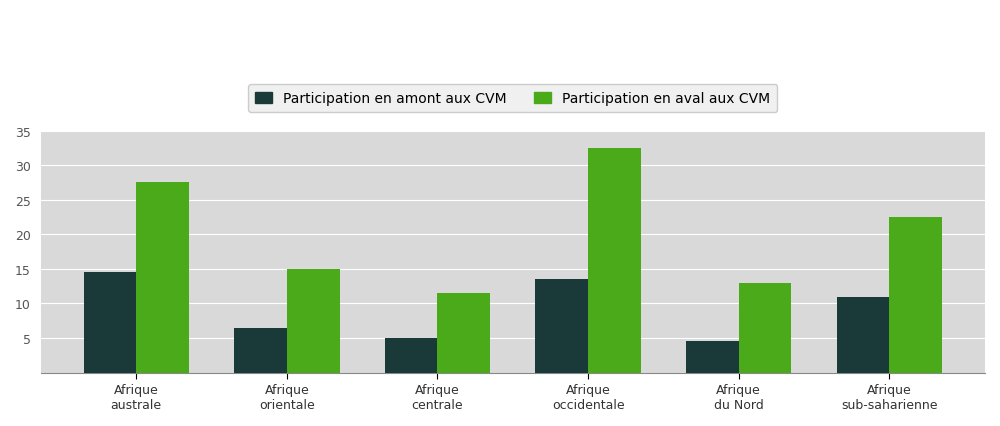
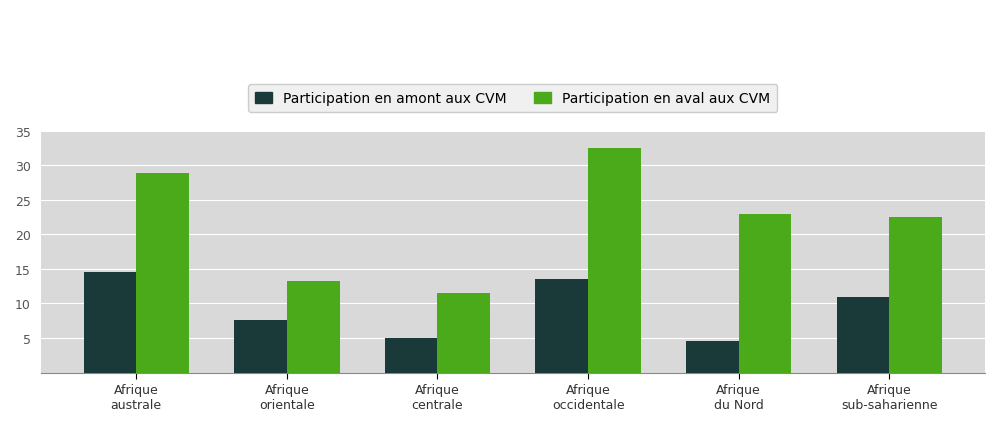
Participation en aval aux CVM/Afrique australe: 27.5 -> 28.8
Participation en amont aux CVM/Afrique orientale: 6.5 -> 7.6
Participation en aval aux CVM/Afrique orientale: 15.0 -> 13.2
Participation en aval aux CVM/Afrique du Nord: 13.0 -> 23.0
